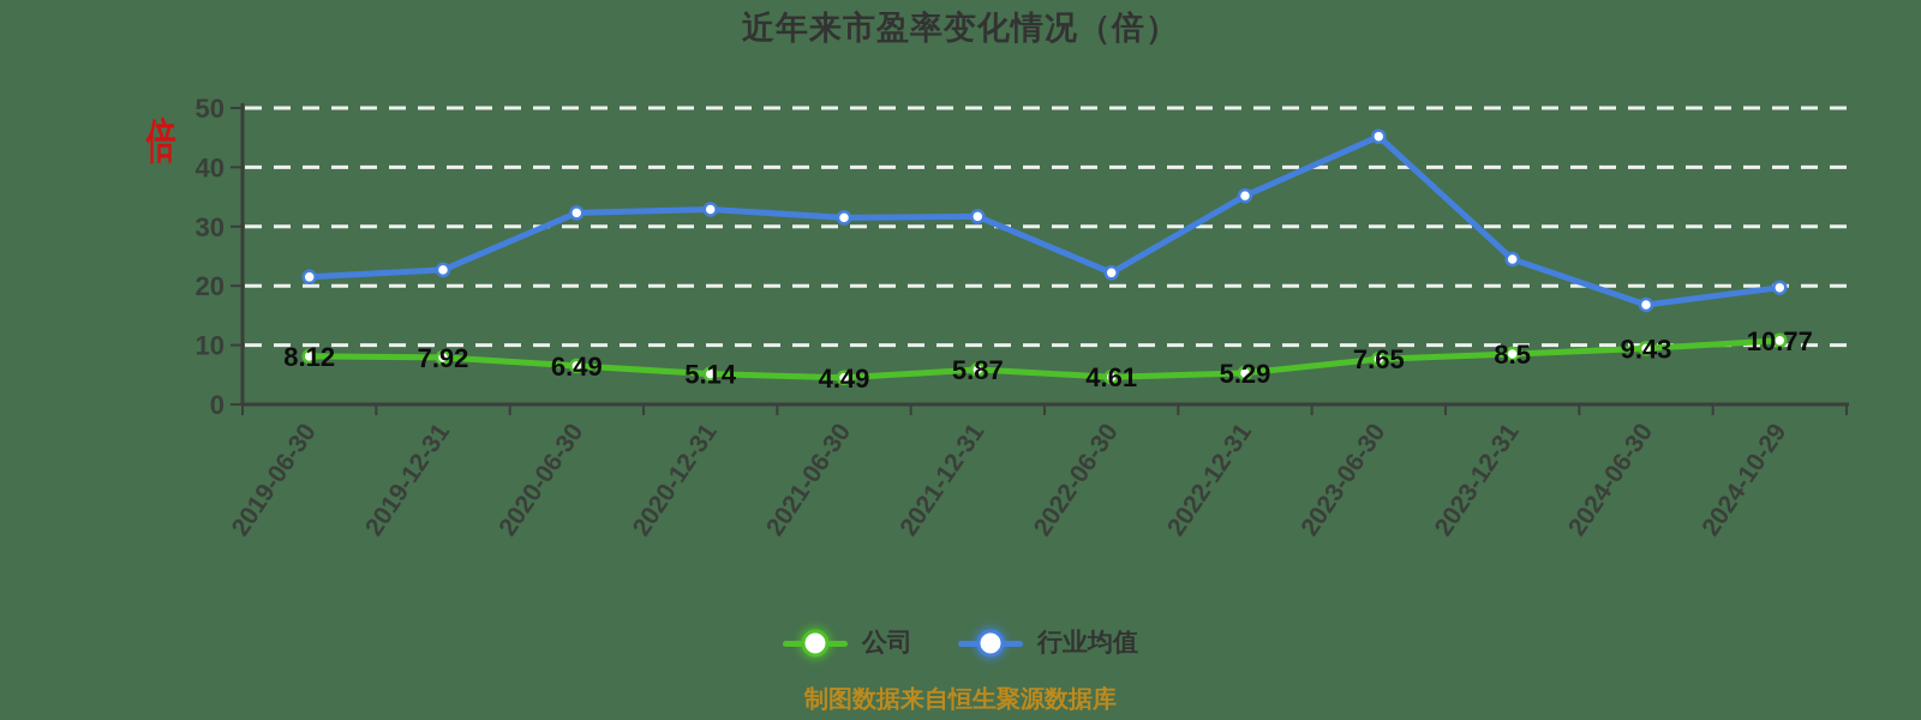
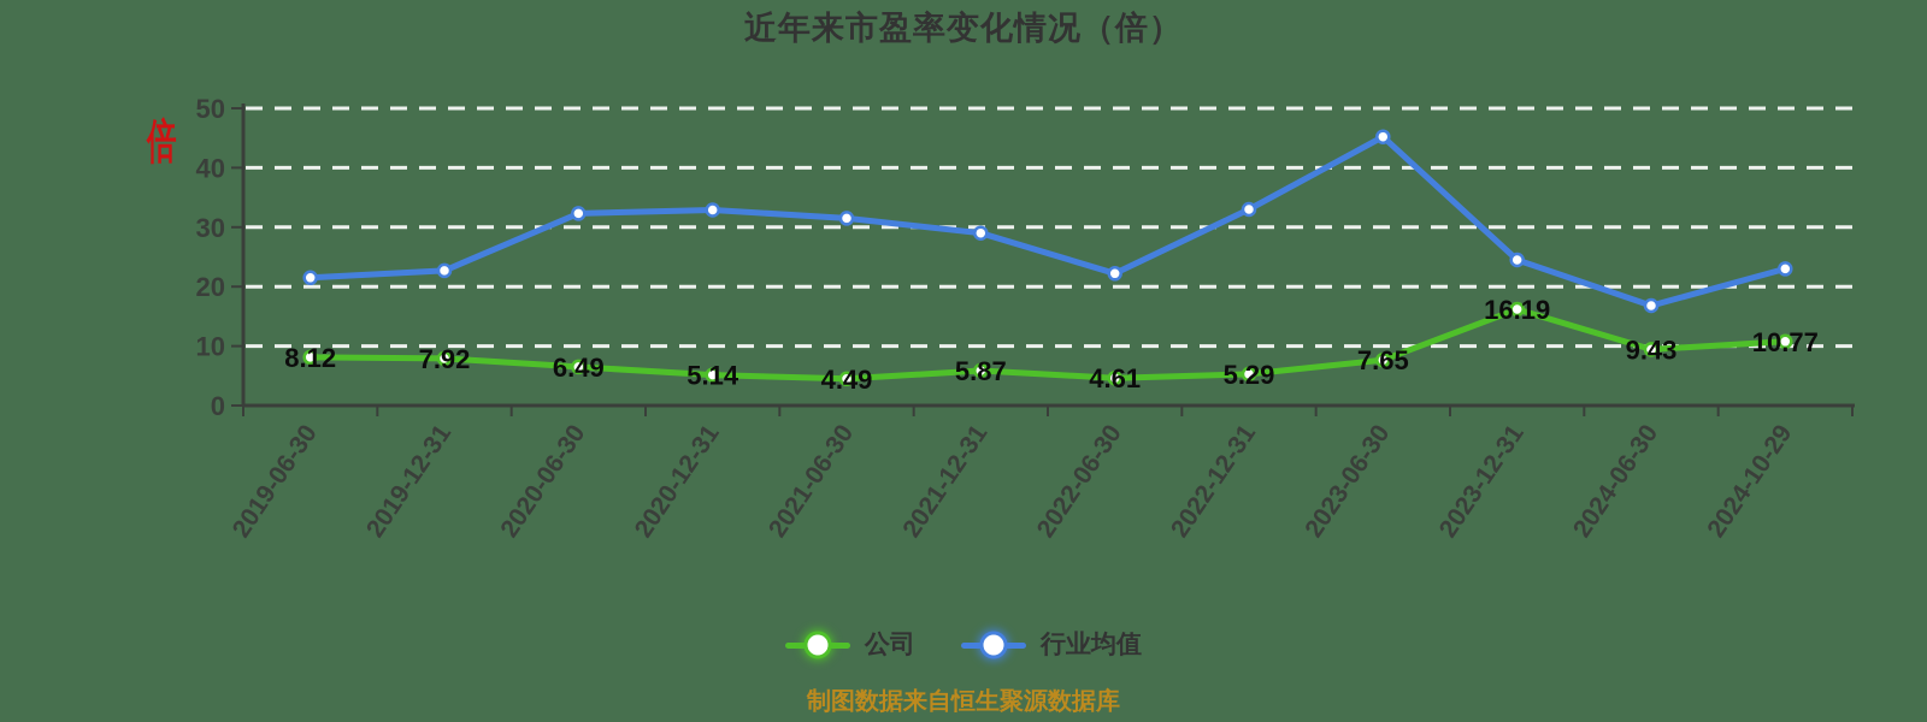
行业均值/2021-12-31: 32 -> 29
行业均值/2022-12-31: 35 -> 33
公司/2023-12-31: 8.5 -> 16.19
行业均值/2024-10-29: 20 -> 23
